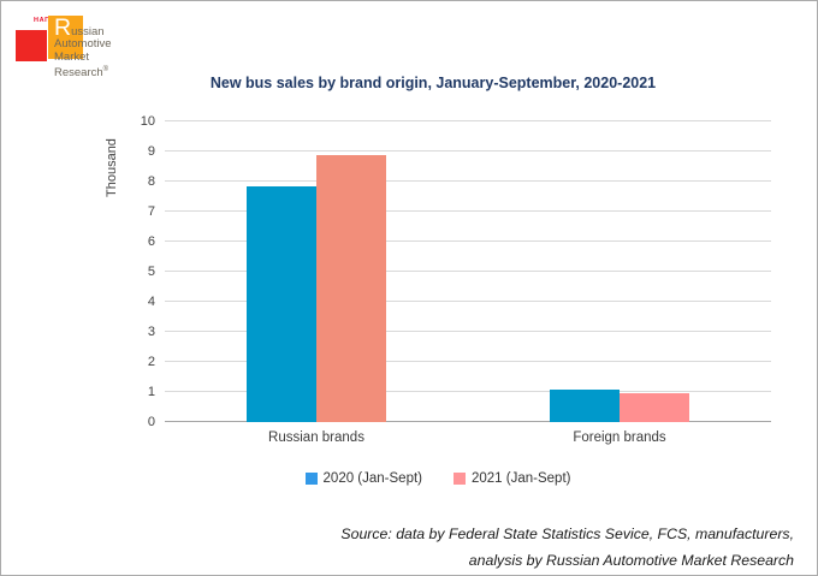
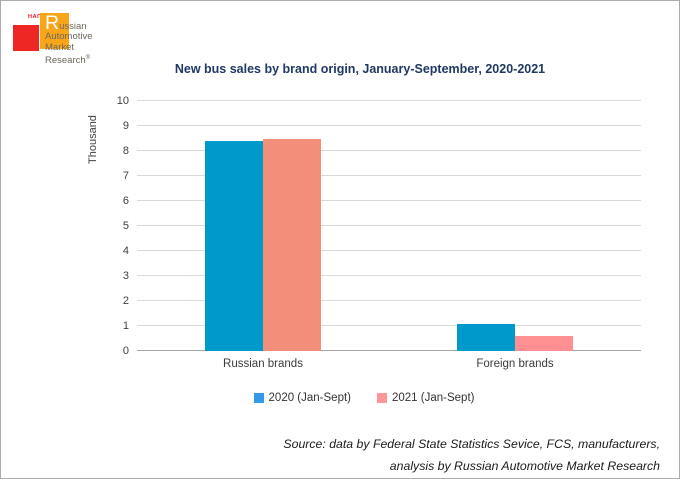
2020 (Jan-Sept)/Russian brands: 7.8 -> 8.4
2021 (Jan-Sept)/Russian brands: 8.9 -> 8.5
2021 (Jan-Sept)/Foreign brands: 0.9 -> 0.6
